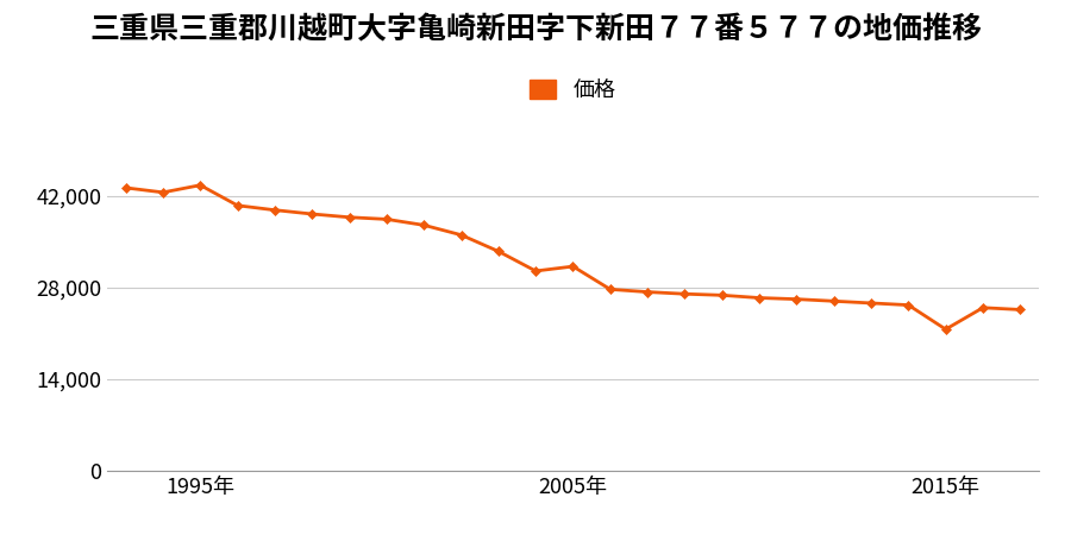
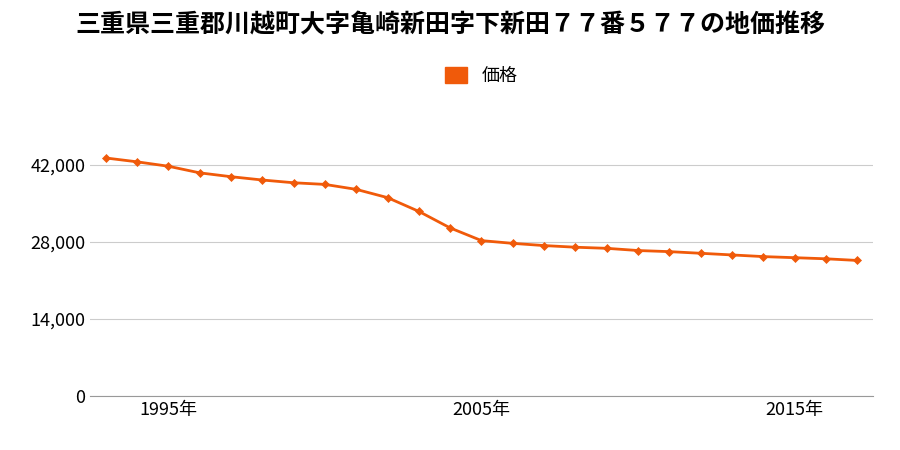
1995年: 43,600 -> 41,700
2005年: 31,200 -> 28,200
2015年: 21,600 -> 25,100
